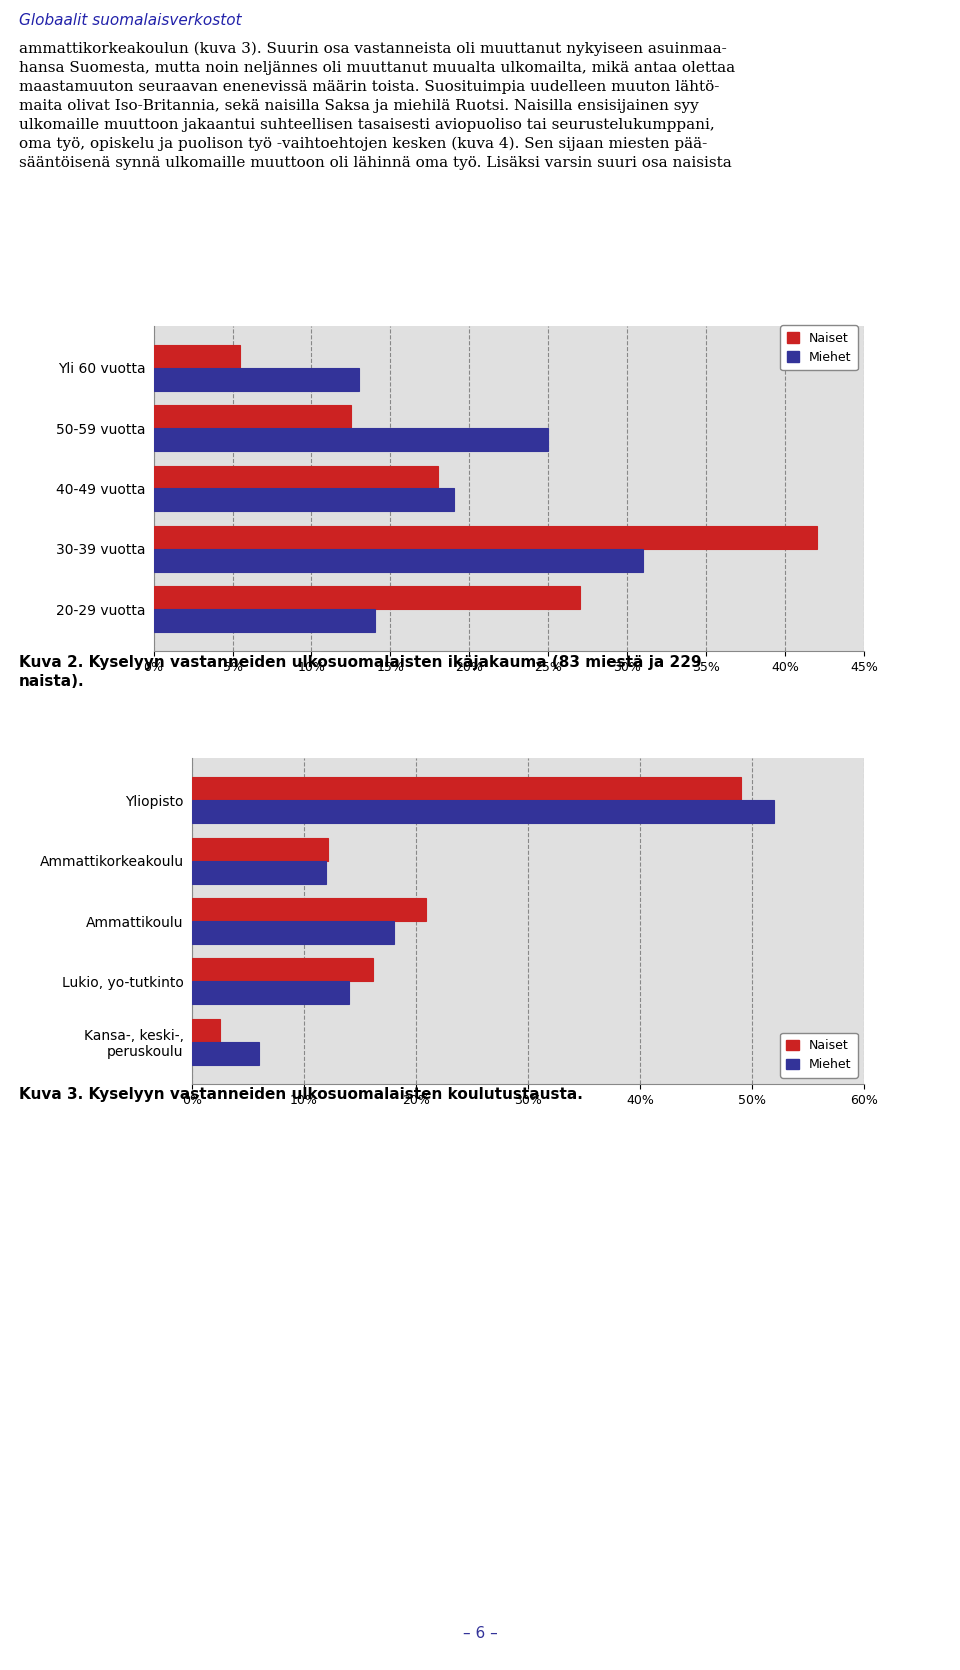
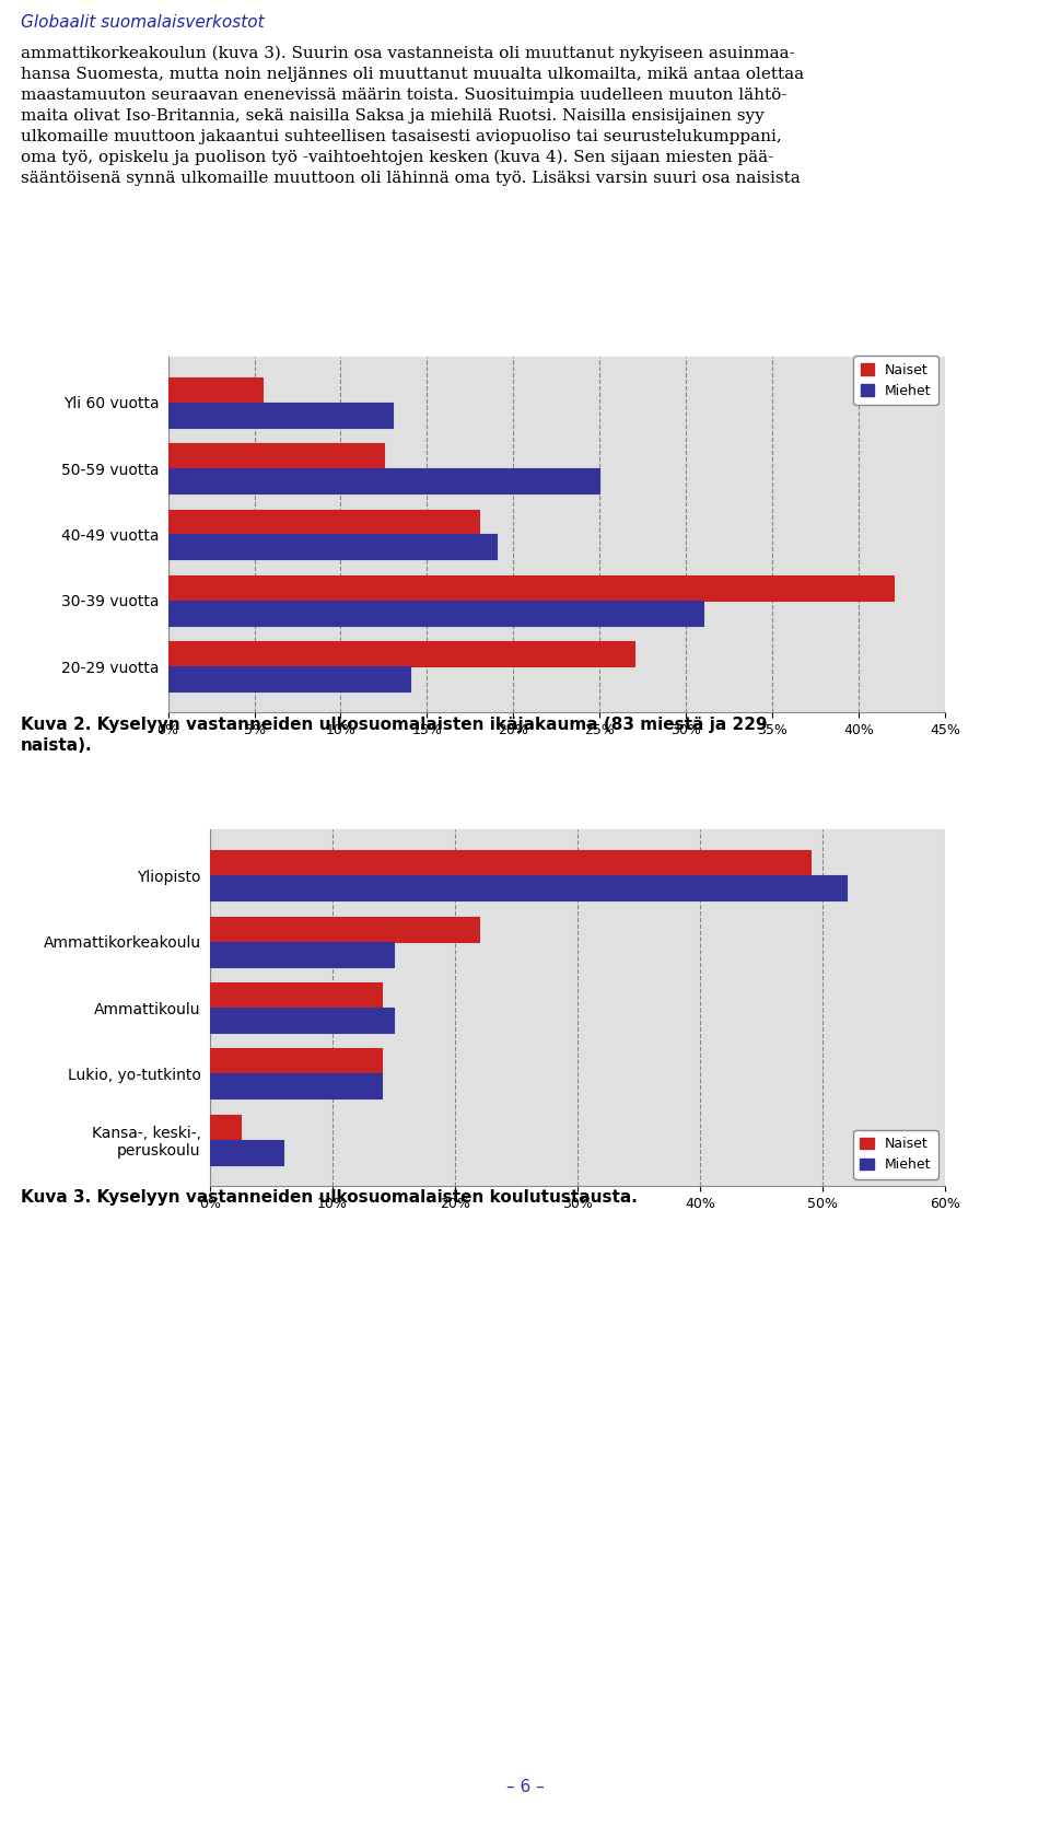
Naiset/Ammattikorkeakoulu: 12.1% -> 22.0%
Miehet/Ammattikorkeakoulu: 12% -> 15%
Naiset/Ammattikoulu: 20.9% -> 14.0%
Miehet/Ammattikoulu: 18% -> 15%
Naiset/Lukio, yo-tutkinto: 16.2% -> 14.0%
